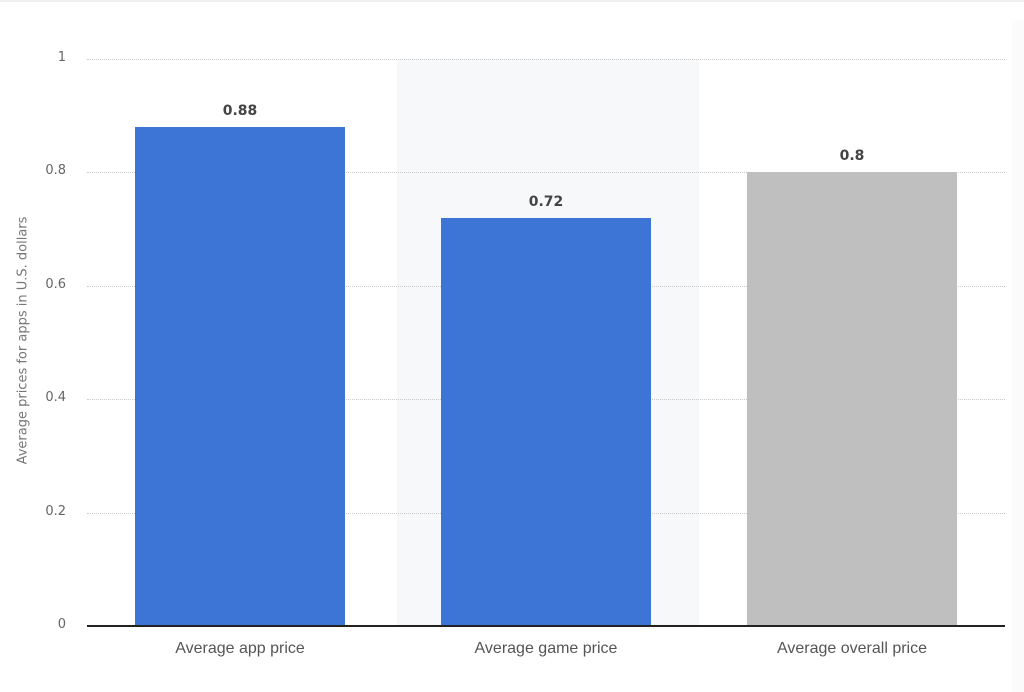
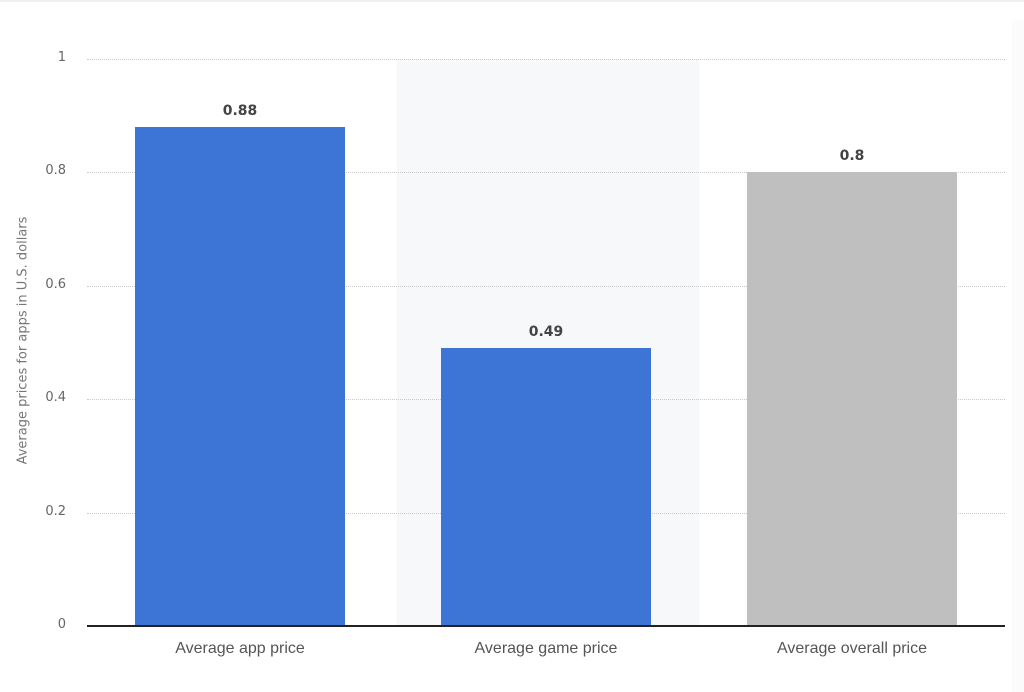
Average game price: 0.72 -> 0.49
